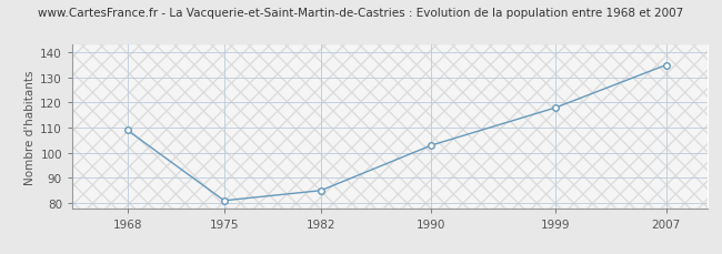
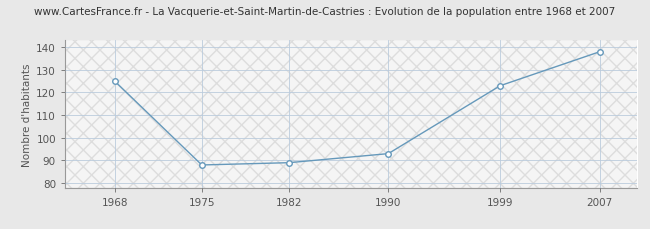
1968: 109 -> 125
1975: 81 -> 88
1982: 85 -> 89
1990: 103 -> 93
1999: 118 -> 123
2007: 135 -> 138
